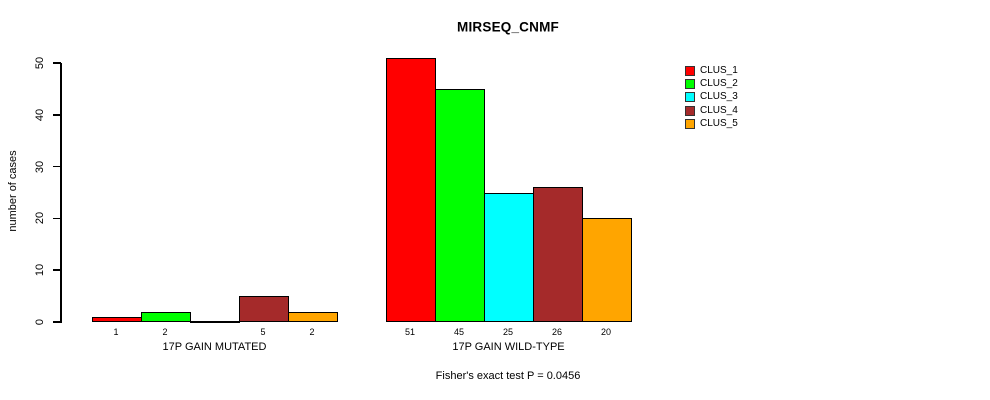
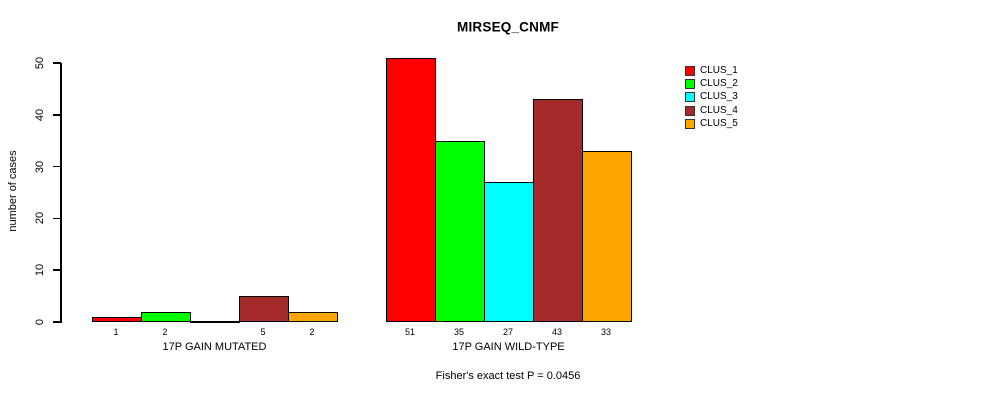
CLUS_2/17P GAIN WILD-TYPE: 45 -> 35
CLUS_3/17P GAIN WILD-TYPE: 25 -> 27
CLUS_4/17P GAIN WILD-TYPE: 26 -> 43
CLUS_5/17P GAIN WILD-TYPE: 20 -> 33
